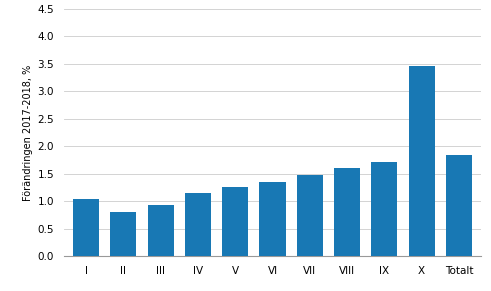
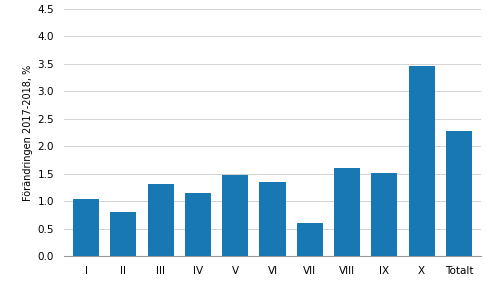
III: 0.93 -> 1.32
V: 1.25 -> 1.48
VII: 1.48 -> 0.60
IX: 1.72 -> 1.52
Totalt: 1.83 -> 2.28
